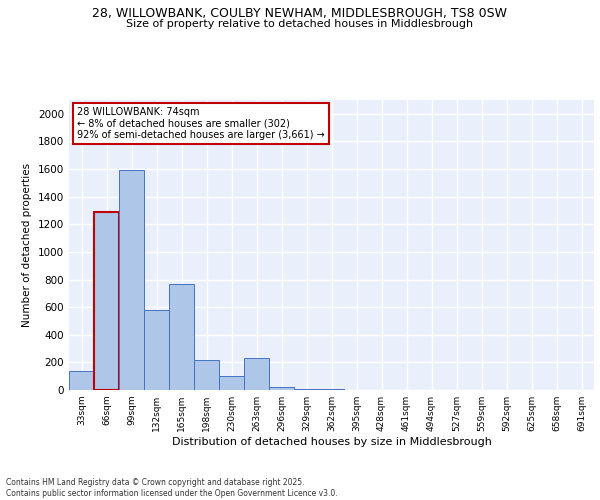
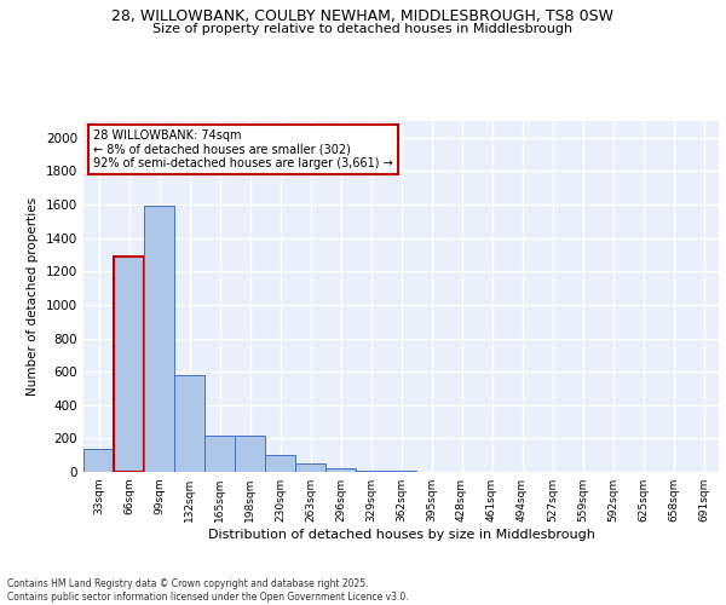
165sqm: 770 -> 220
263sqm: 230 -> 50
